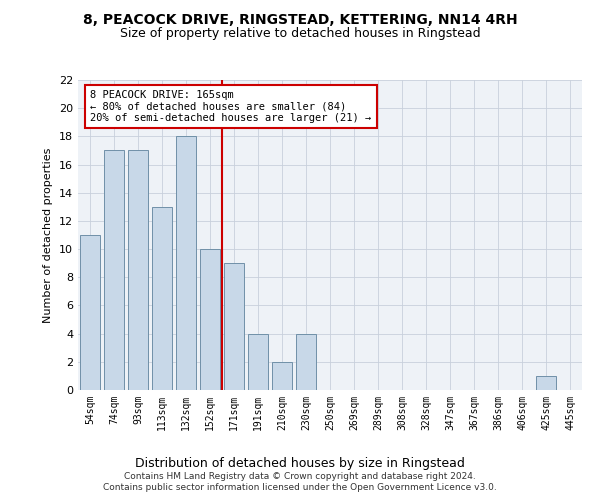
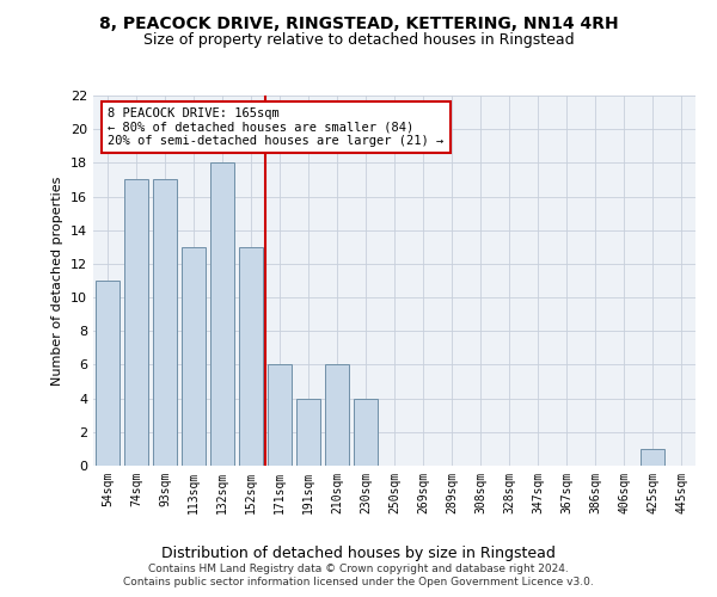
152sqm: 10 -> 13
171sqm: 9 -> 6
210sqm: 2 -> 6
